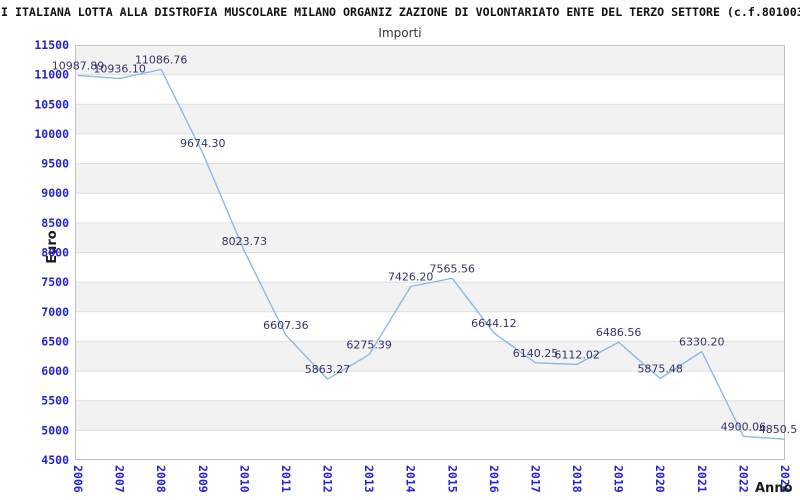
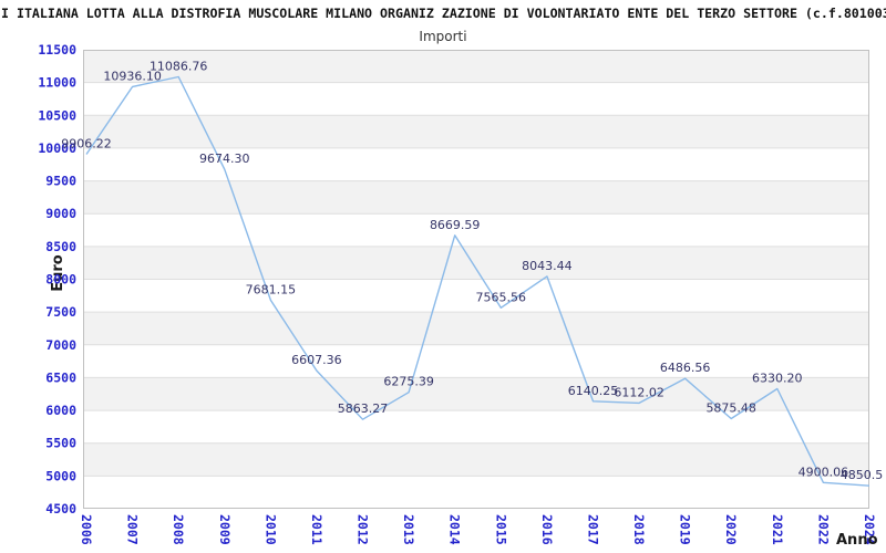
2006: 10987.89 -> 9906.22
2010: 8023.73 -> 7681.15
2014: 7426.20 -> 8669.59
2016: 6644.12 -> 8043.44
